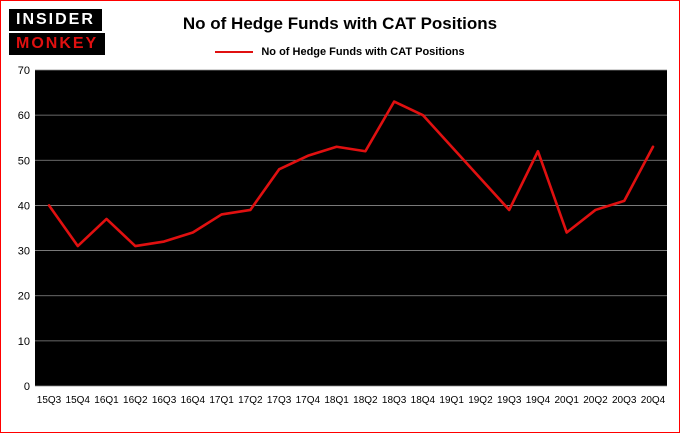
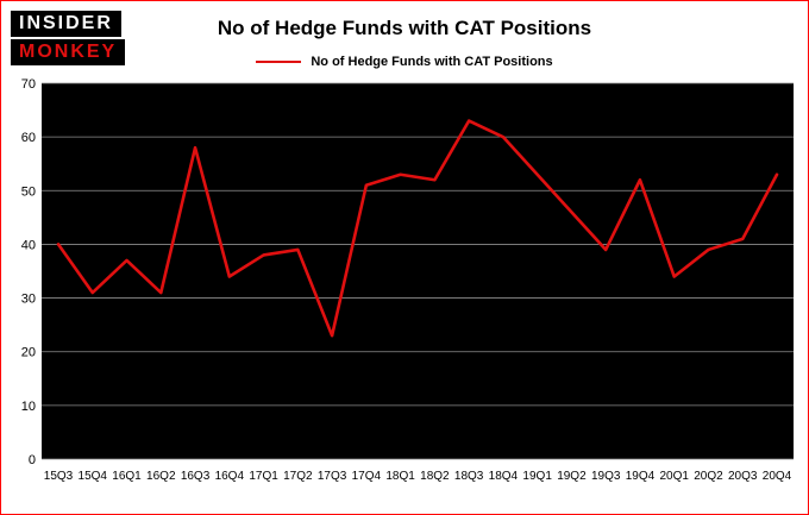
16Q3: 32 -> 58
17Q3: 48 -> 23
